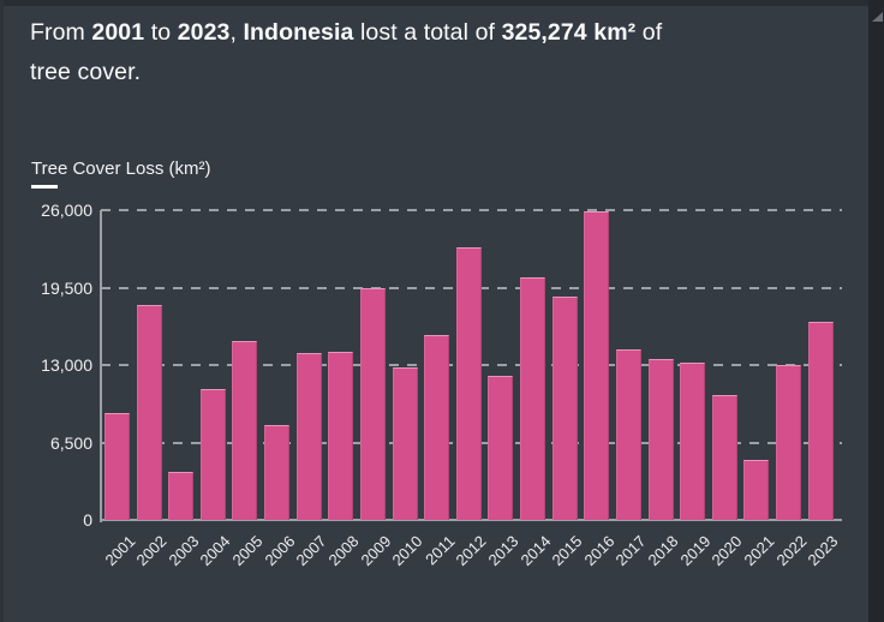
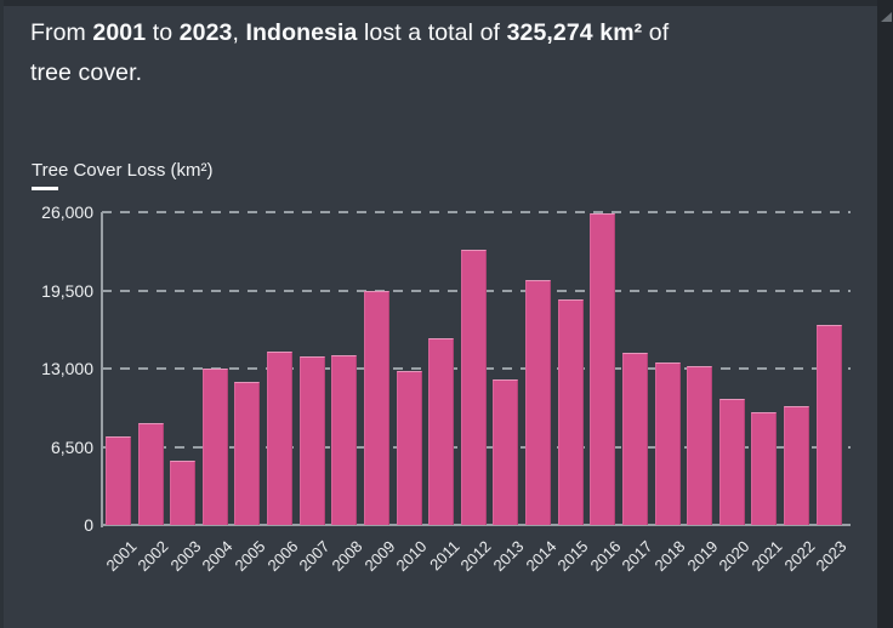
2001: 9000 -> 7000
2002: 18000 -> 8000
2003: 4000 -> 5000
2004: 11000 -> 13000
2005: 15000 -> 12000
2006: 8000 -> 14000
2021: 5000 -> 9000
2022: 13000 -> 10000
